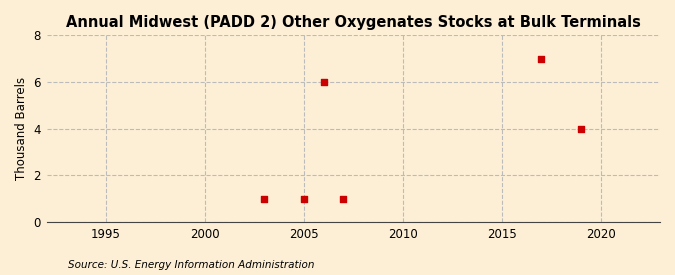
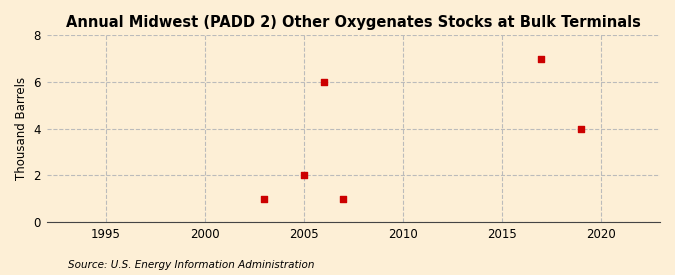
2005: 1 -> 2
